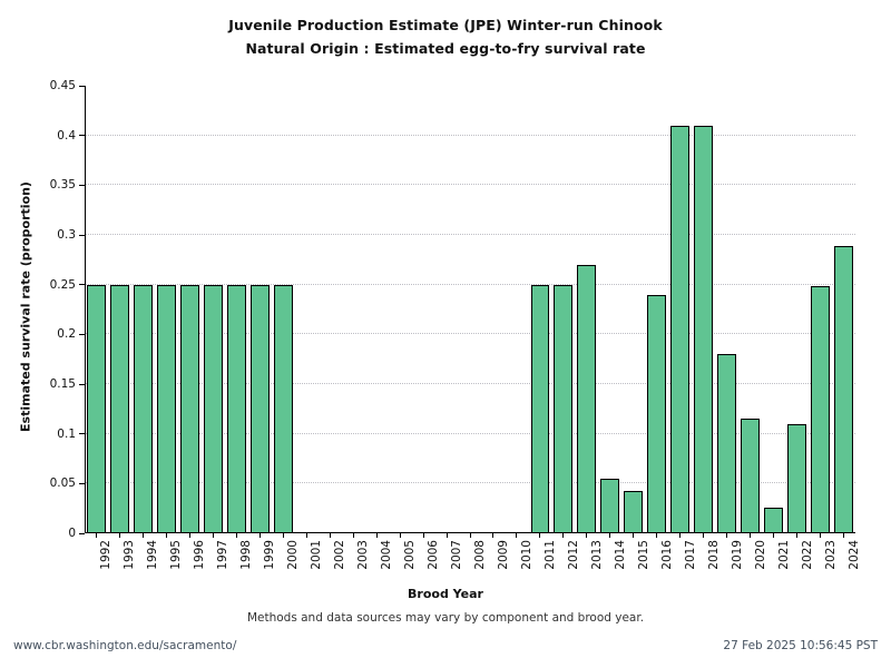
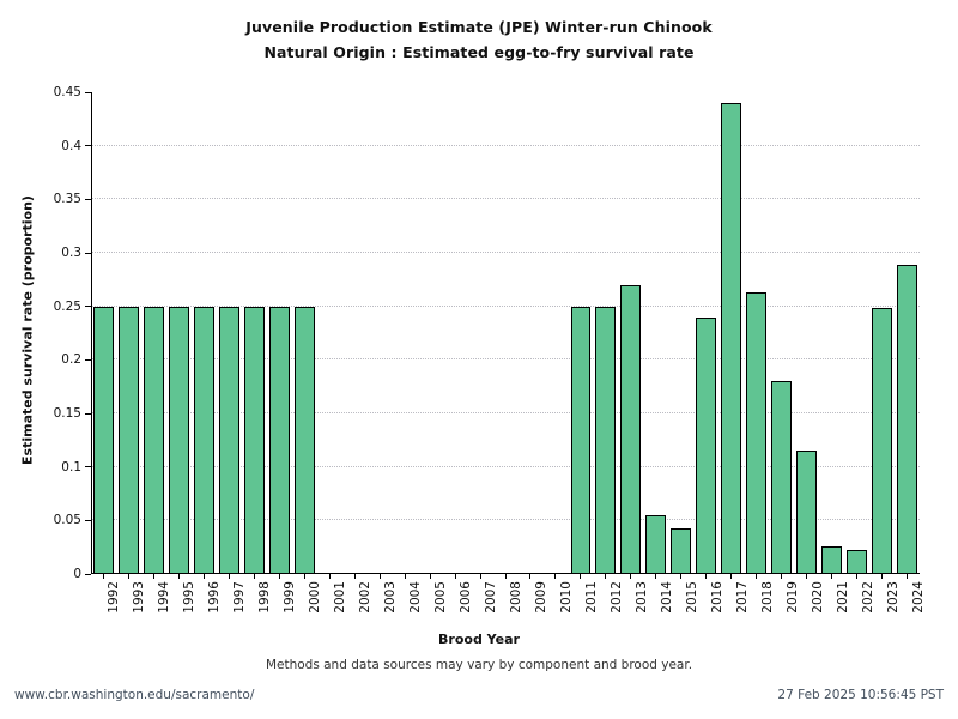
2017: 0.41 -> 0.44
2018: 0.41 -> 0.26
2022: 0.11 -> 0.02
